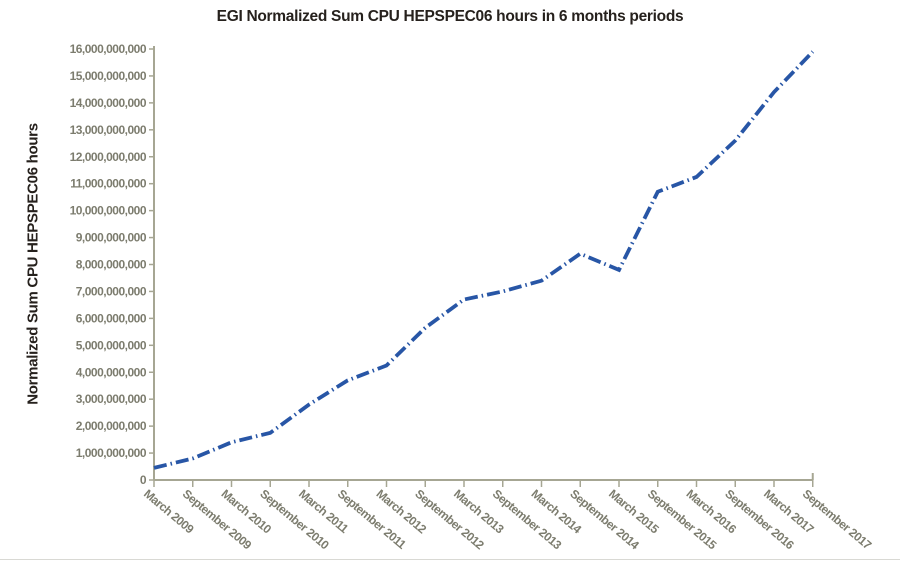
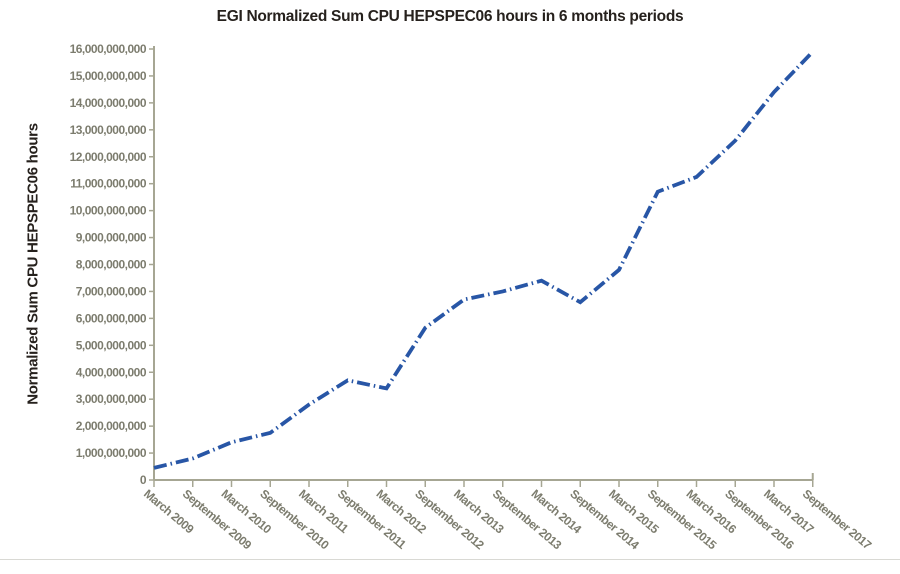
March 2012: 4200000000 -> 3400000000
September 2014: 8400000000 -> 6600000000
